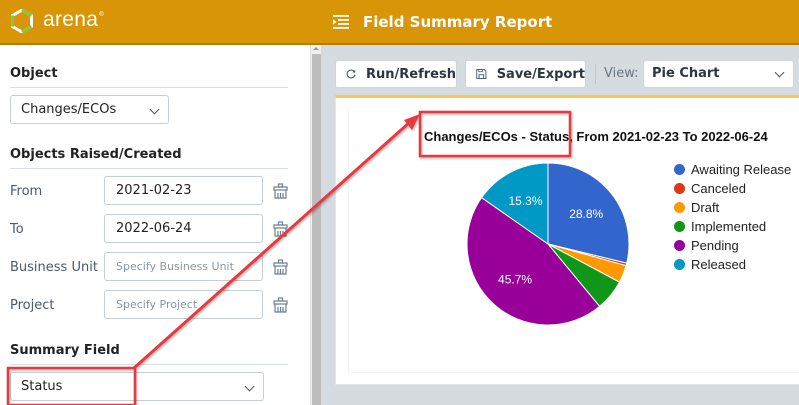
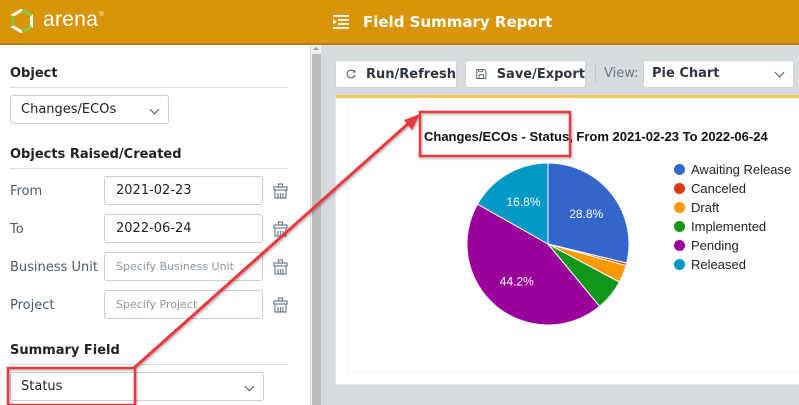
Pending: 45.7% -> 44.2%
Released: 15.3% -> 16.8%
